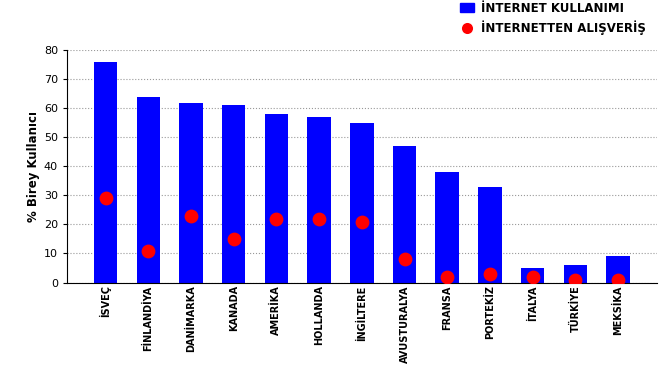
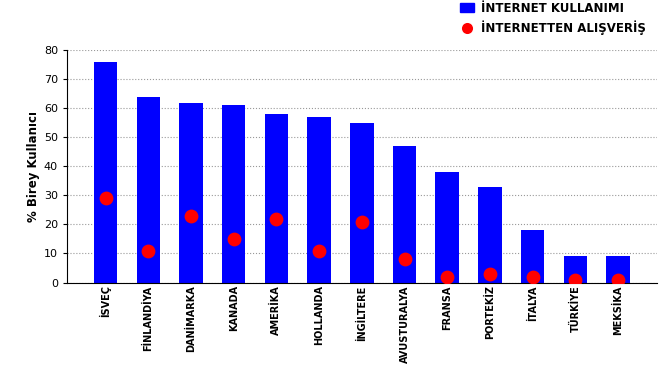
İNTERNETTEN ALIŞVERİŞ/HOLLANDA: 22 -> 11
İNTERNET KULLANIMI/İTALYA: 5 -> 18
İNTERNET KULLANIMI/TÜRKİYE: 6 -> 9
